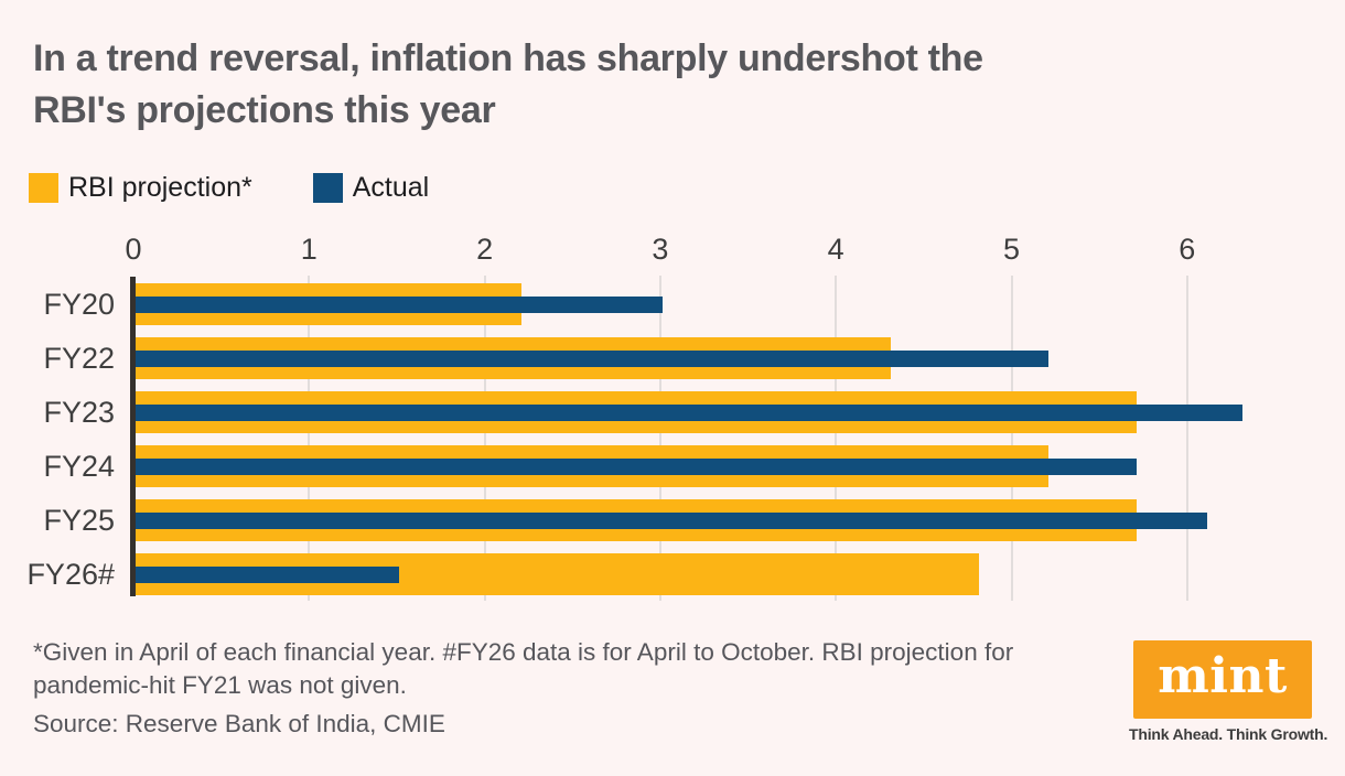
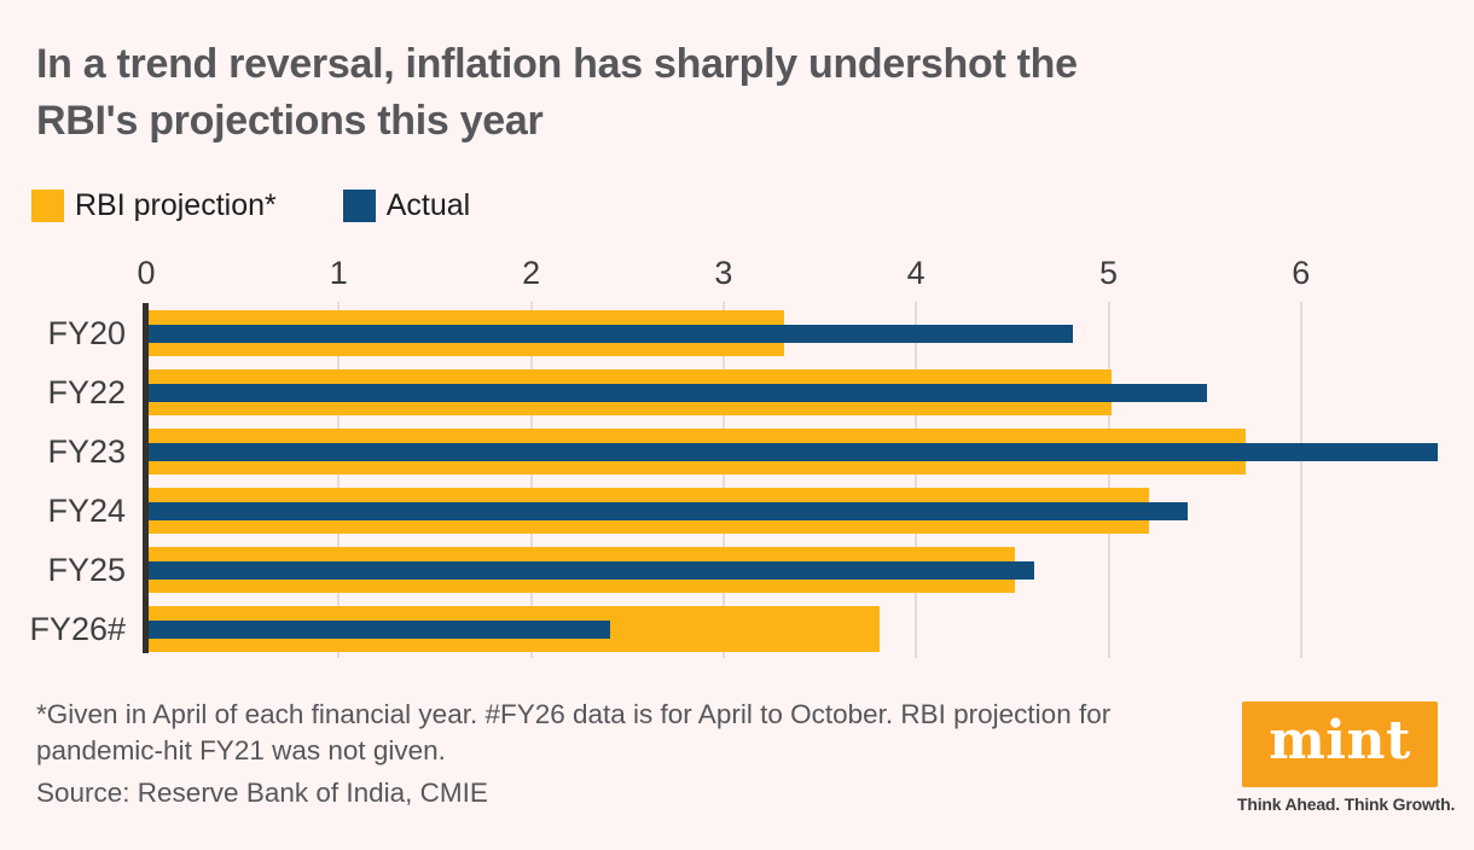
RBI projection*/FY20: 2.2 -> 3.3
Actual/FY20: 3.0 -> 4.8
RBI projection*/FY22: 4.3 -> 5.0
Actual/FY22: 5.2 -> 5.5
Actual/FY23: 6.3 -> 6.7
Actual/FY24: 5.7 -> 5.4
RBI projection*/FY25: 5.7 -> 4.5
Actual/FY25: 6.1 -> 4.6
RBI projection*/FY26#: 4.8 -> 3.8
Actual/FY26#: 1.5 -> 2.4
